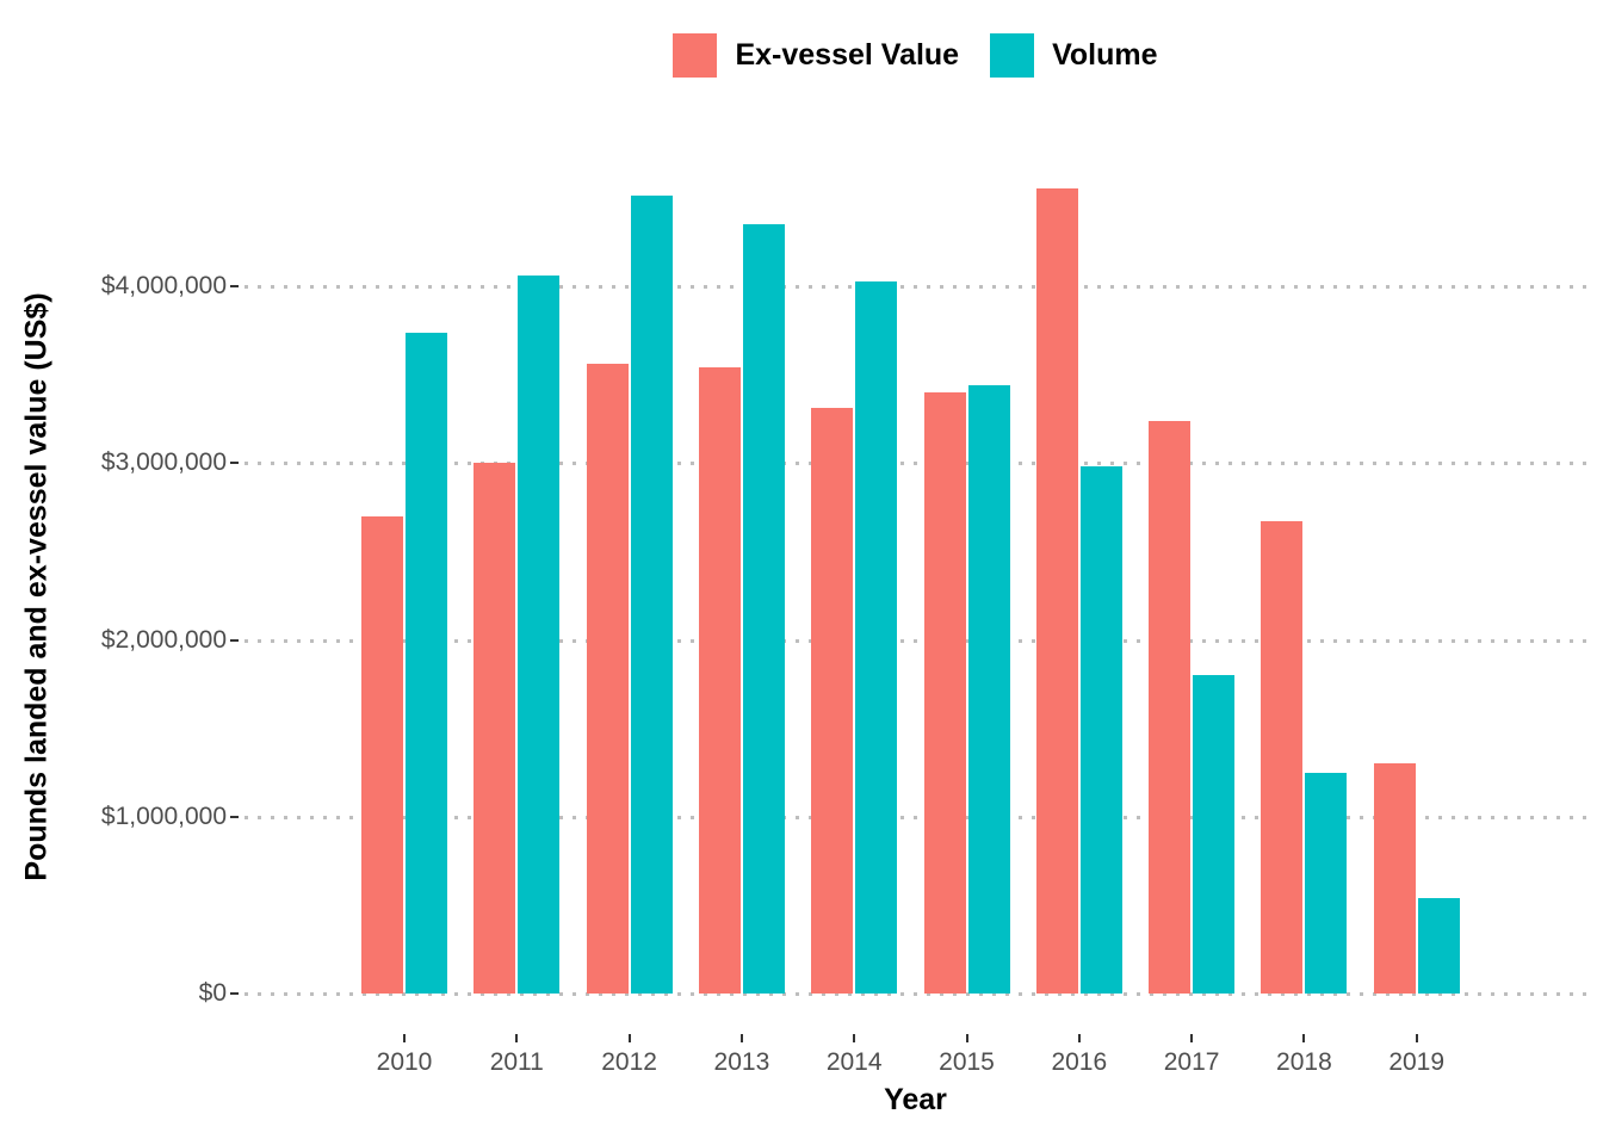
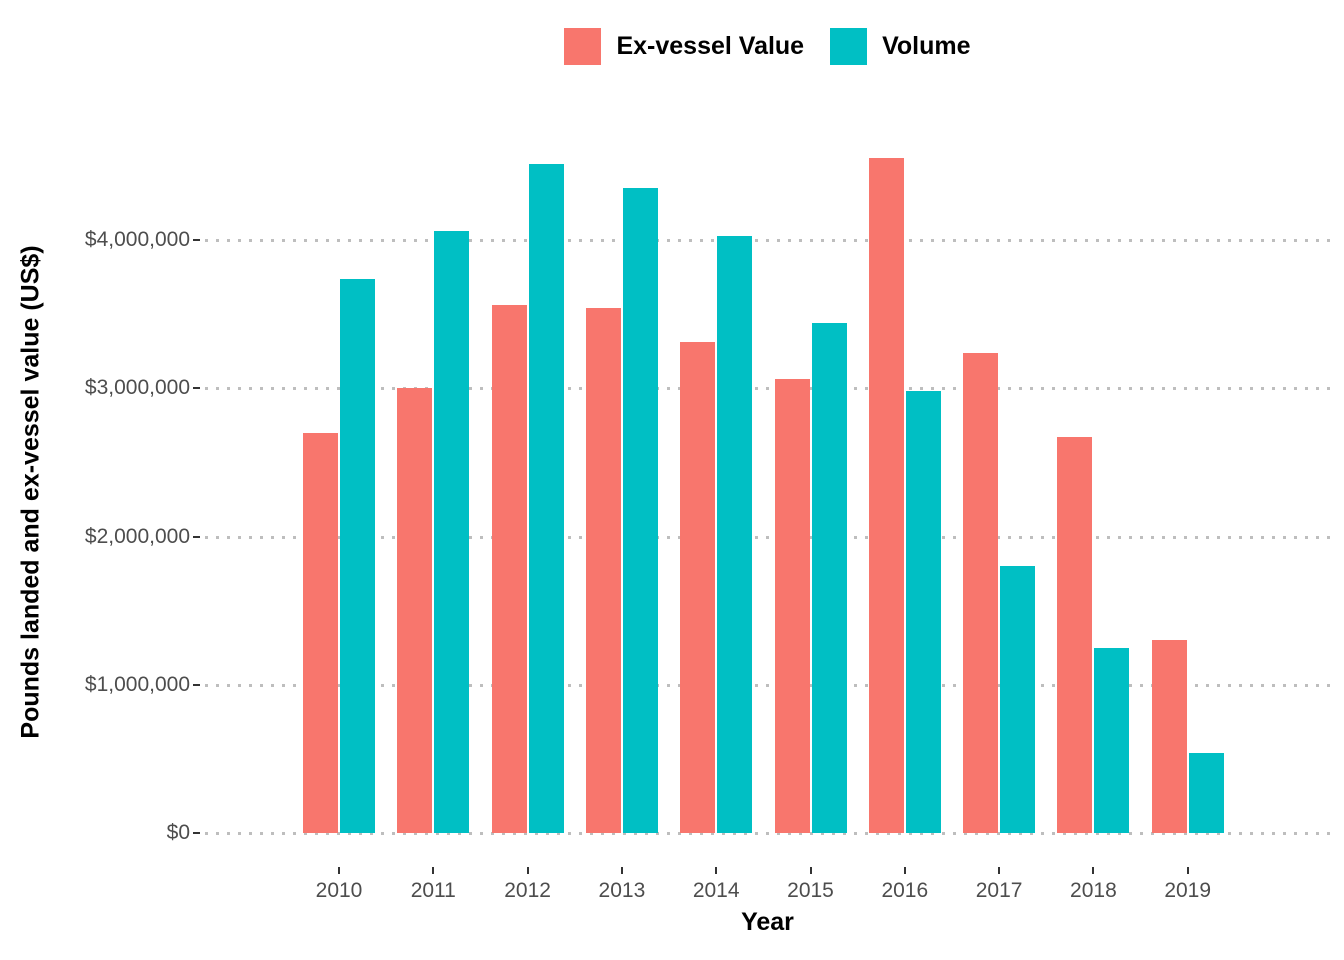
Ex-vessel Value/2015: $3400000 -> $3060000
